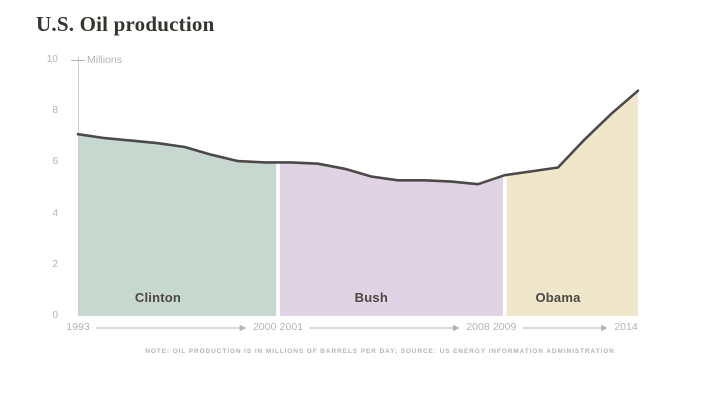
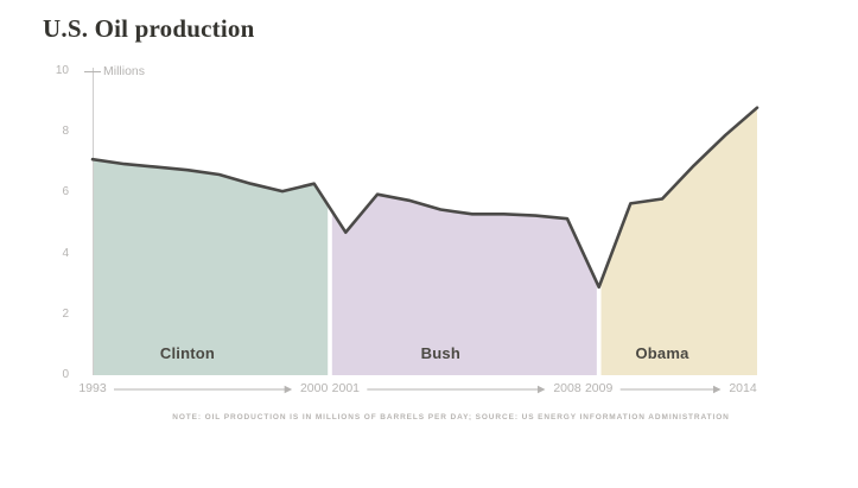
2000: 6.0 -> 6.3
2001: 6.0 -> 4.7
2009: 5.5 -> 2.9
